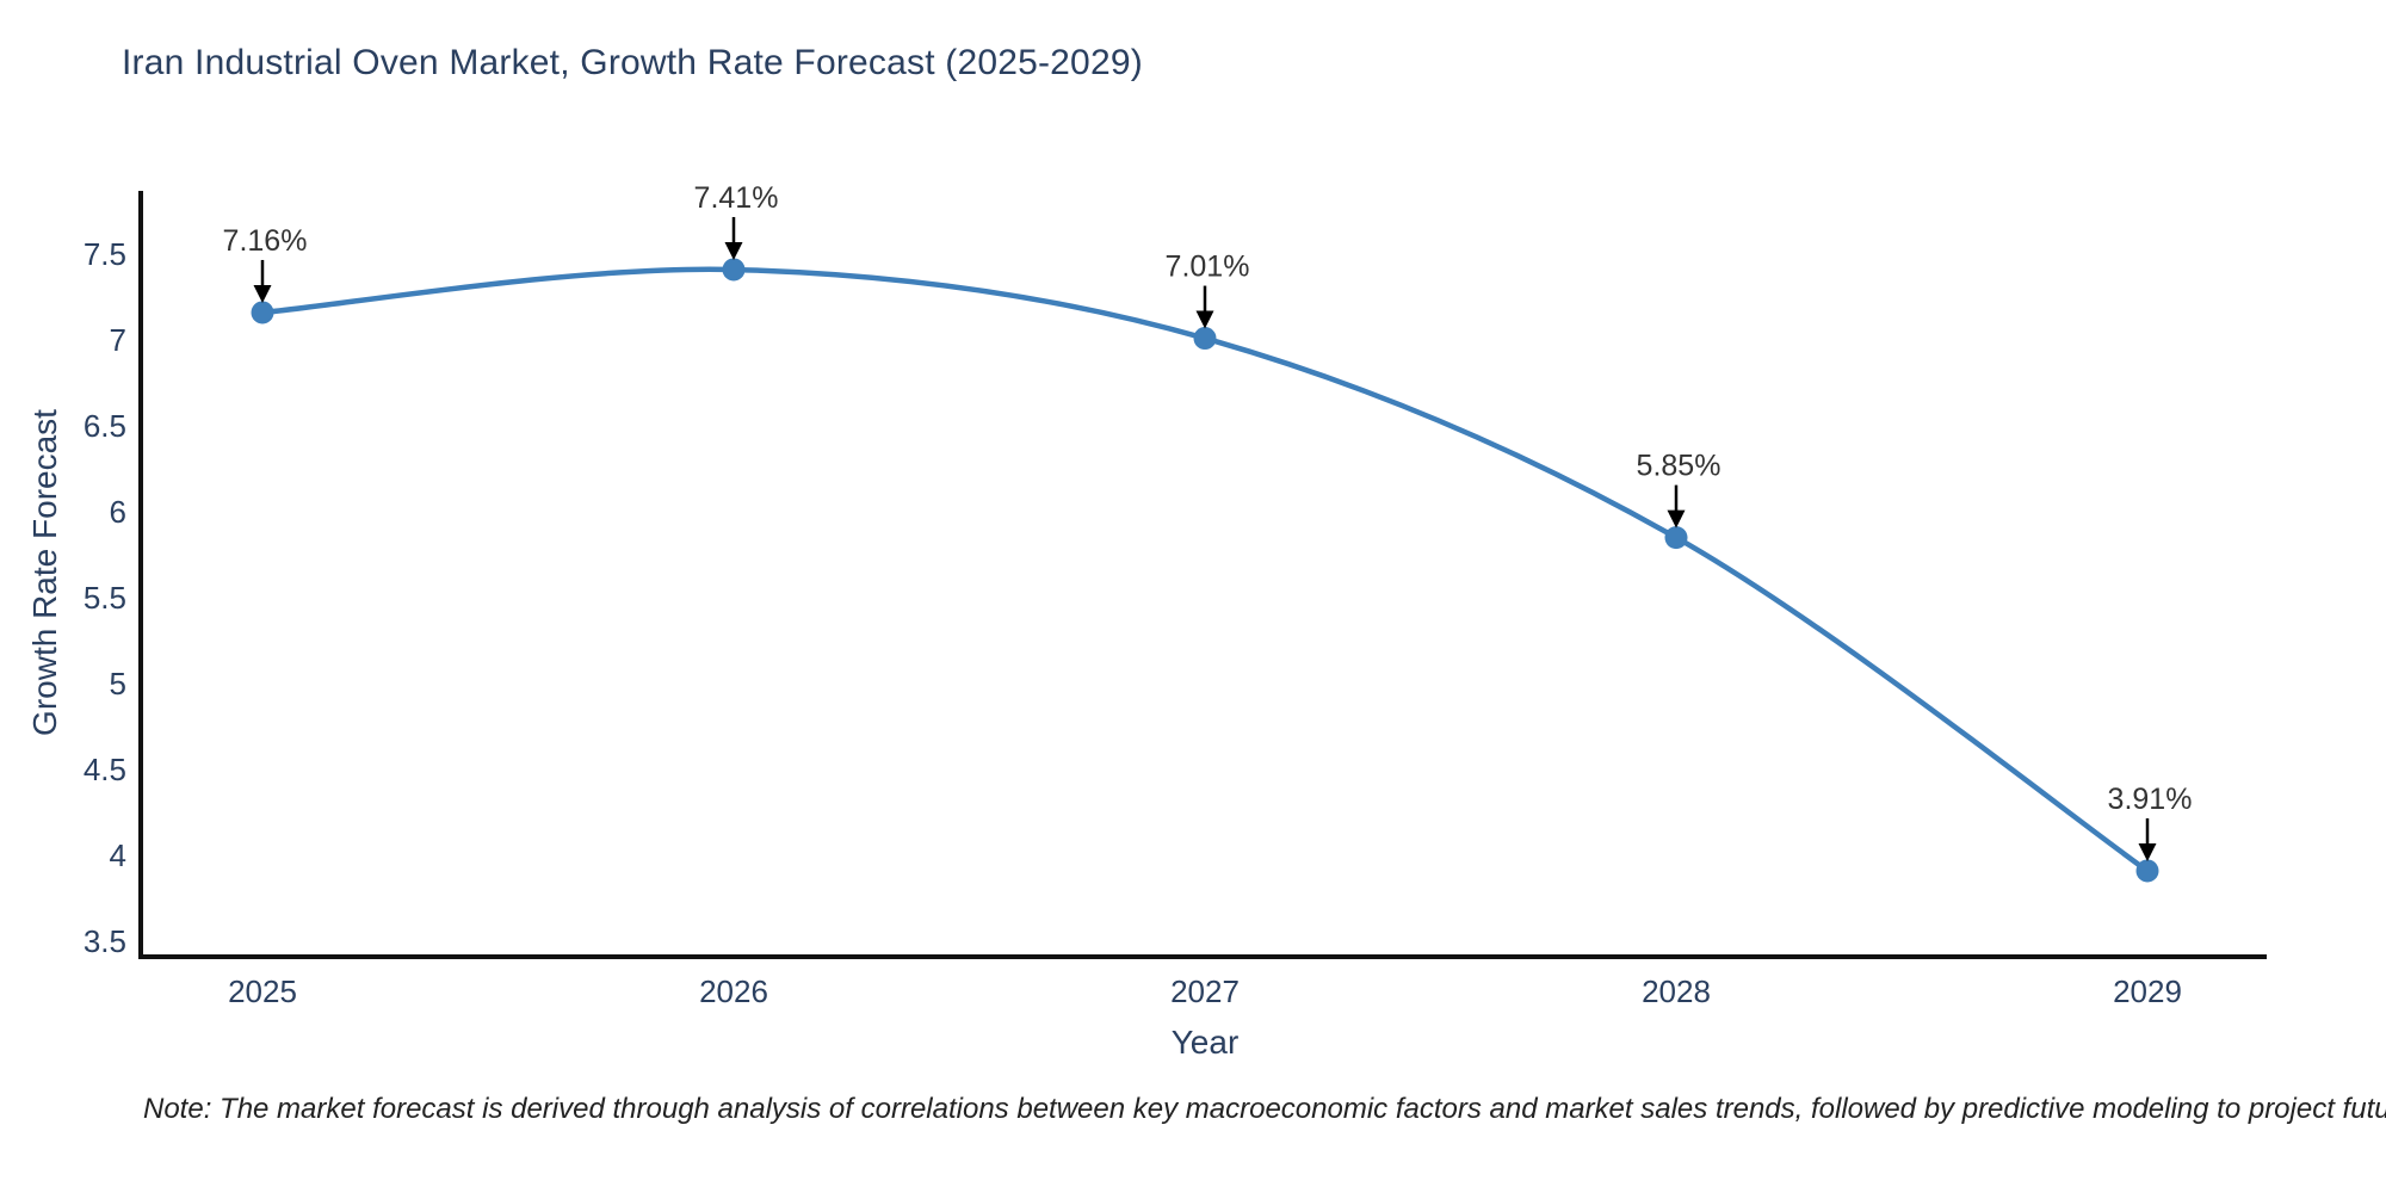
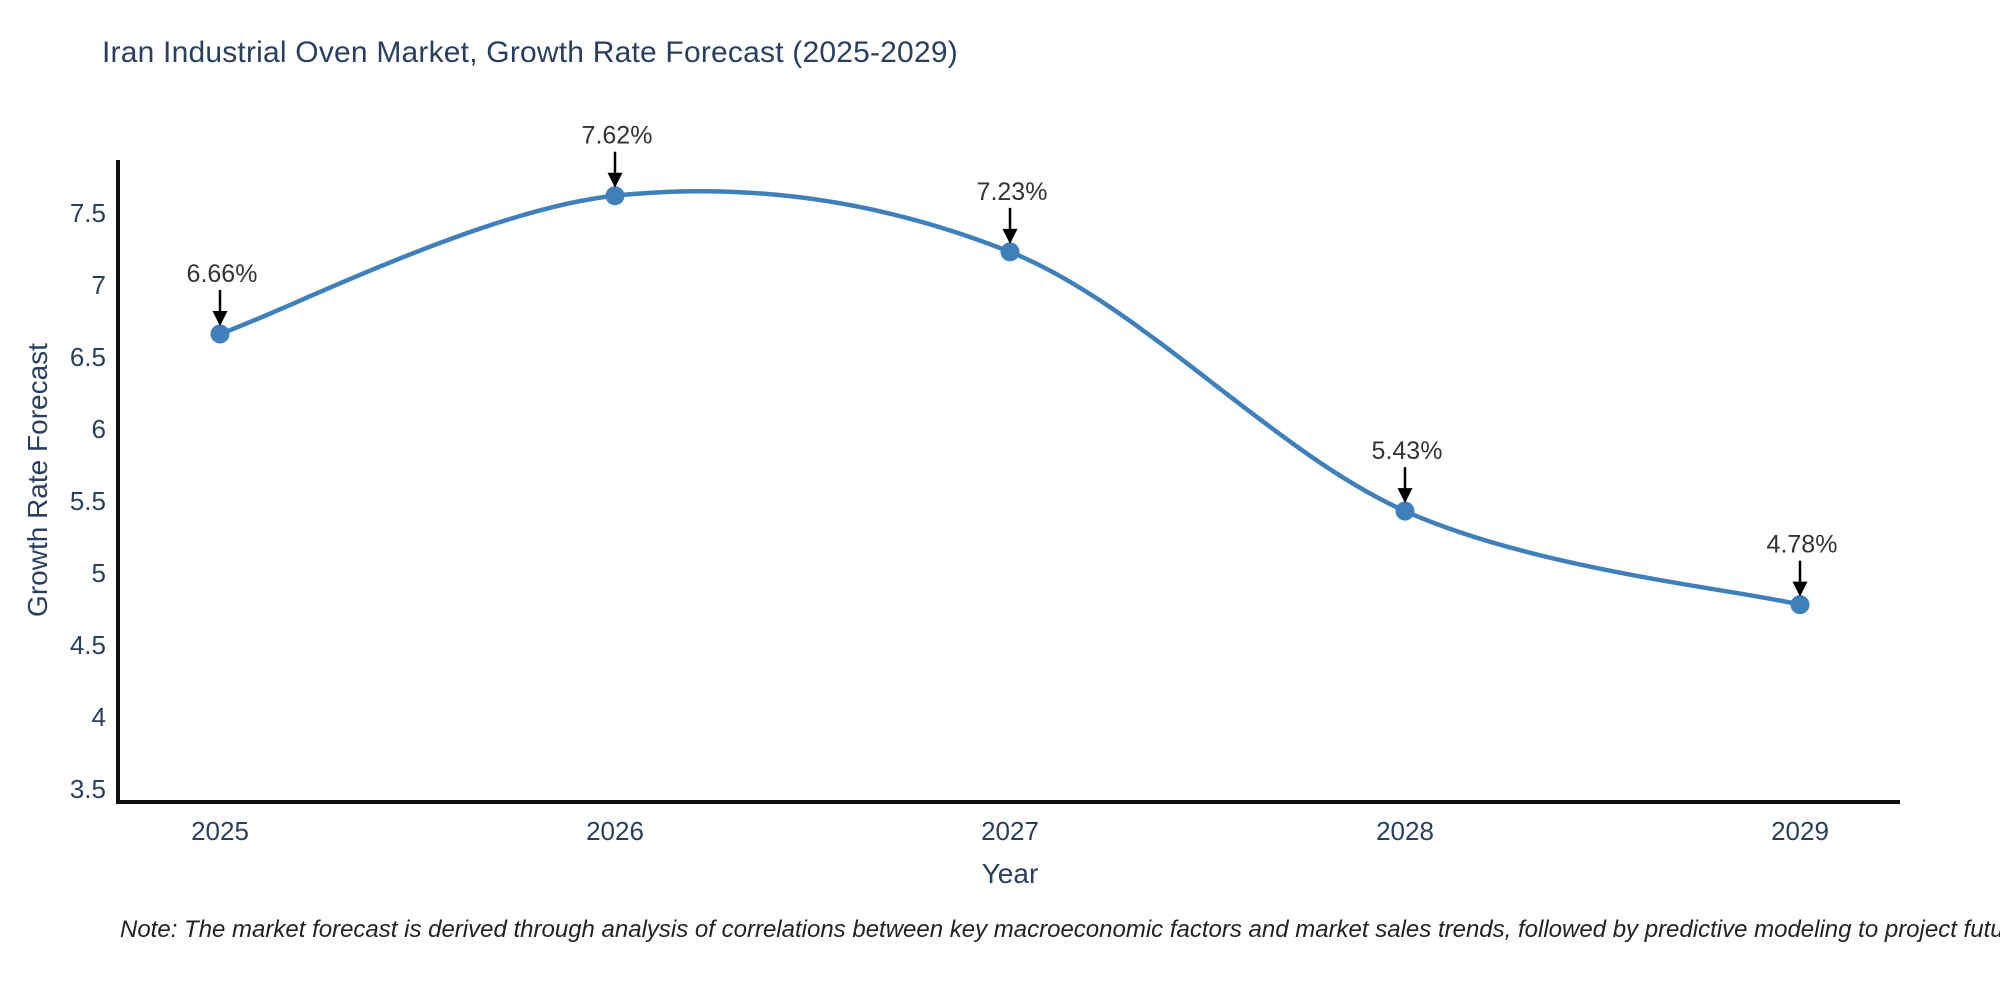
2025: 7.16% -> 6.66%
2026: 7.41% -> 7.62%
2027: 7.01% -> 7.23%
2028: 5.85% -> 5.43%
2029: 3.91% -> 4.78%
